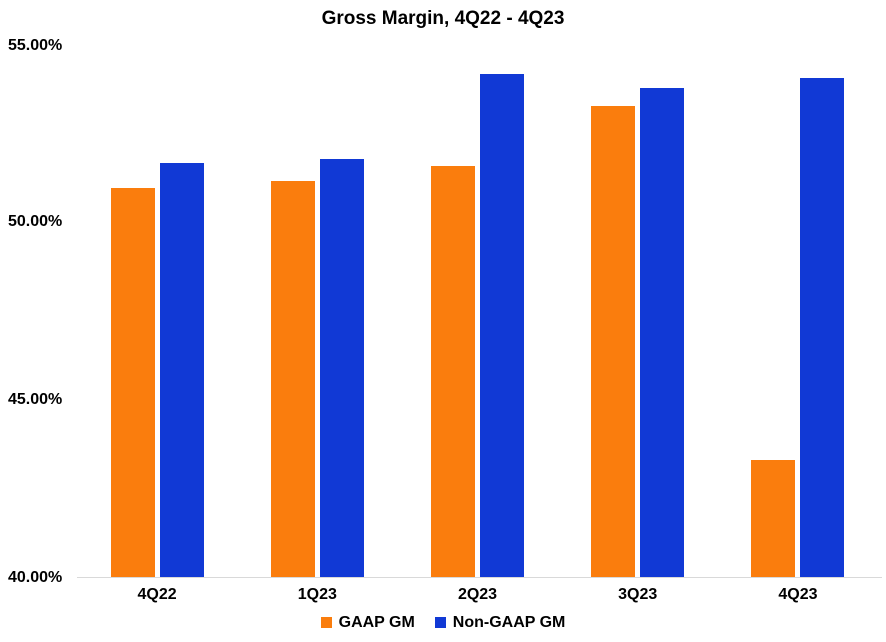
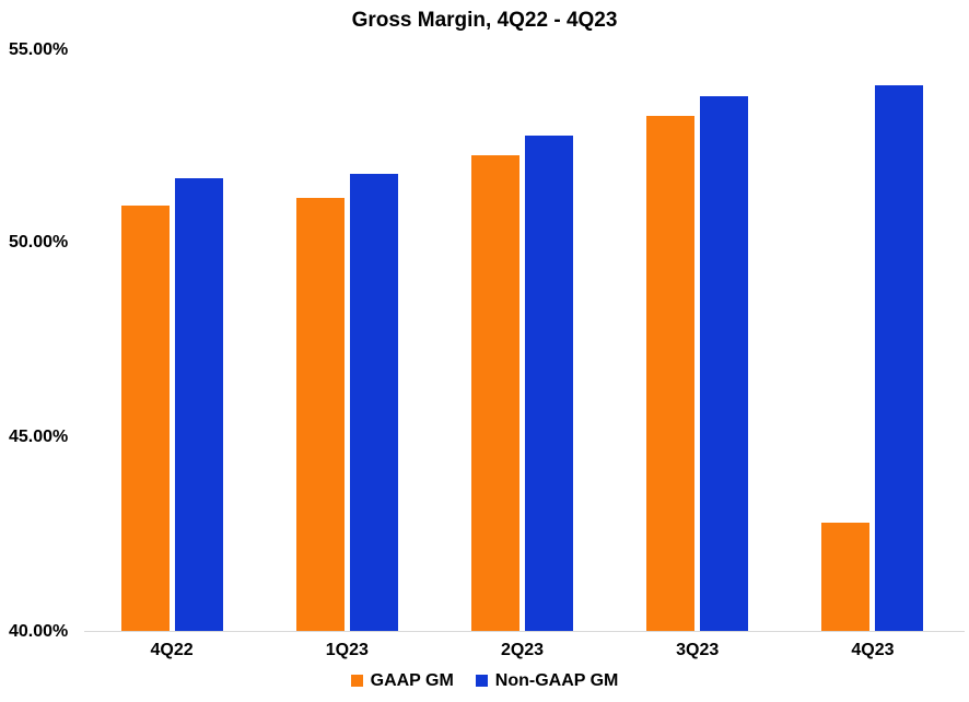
GAAP GM/2Q23: 51.6% -> 52.3%
Non-GAAP GM/2Q23: 54.2% -> 52.8%
GAAP GM/4Q23: 43.3% -> 42.8%
